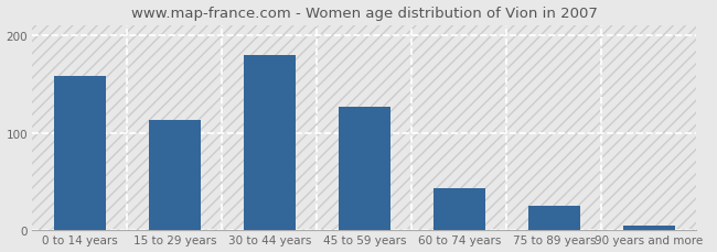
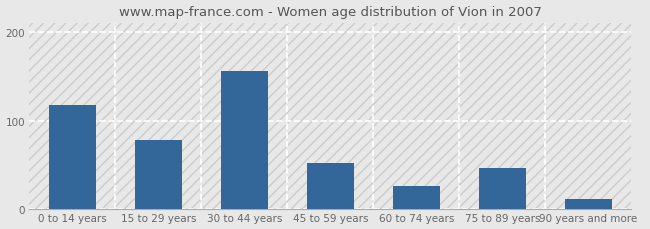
0 to 14 years: 158 -> 118
15 to 29 years: 113 -> 78
30 to 44 years: 180 -> 156
45 to 59 years: 127 -> 52
60 to 74 years: 43 -> 26
75 to 89 years: 25 -> 46
90 years and more: 5 -> 12
